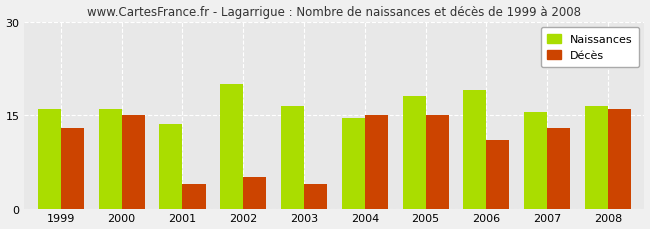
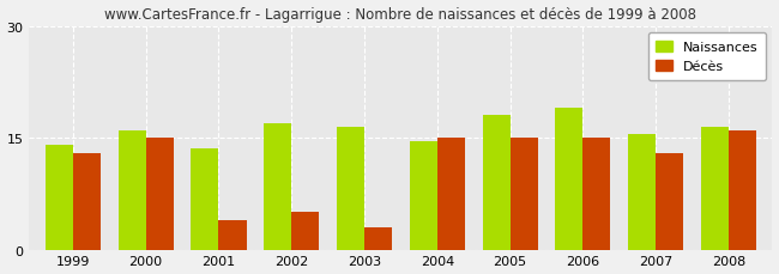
Naissances/1999: 16.0 -> 14.0
Naissances/2002: 20.0 -> 17.0
Décès/2003: 4 -> 3
Décès/2006: 11 -> 15
